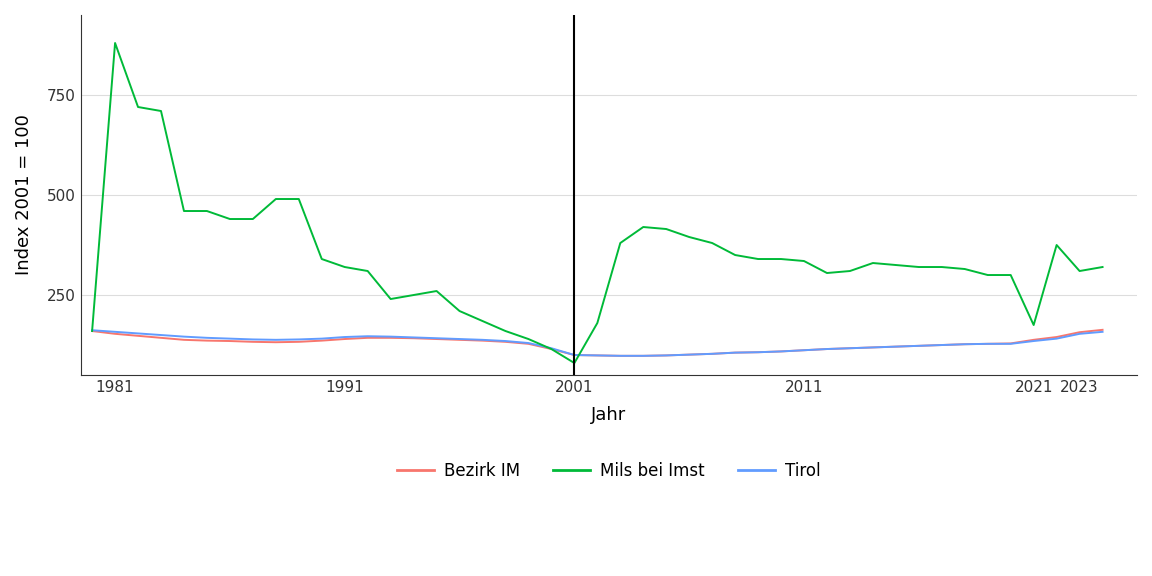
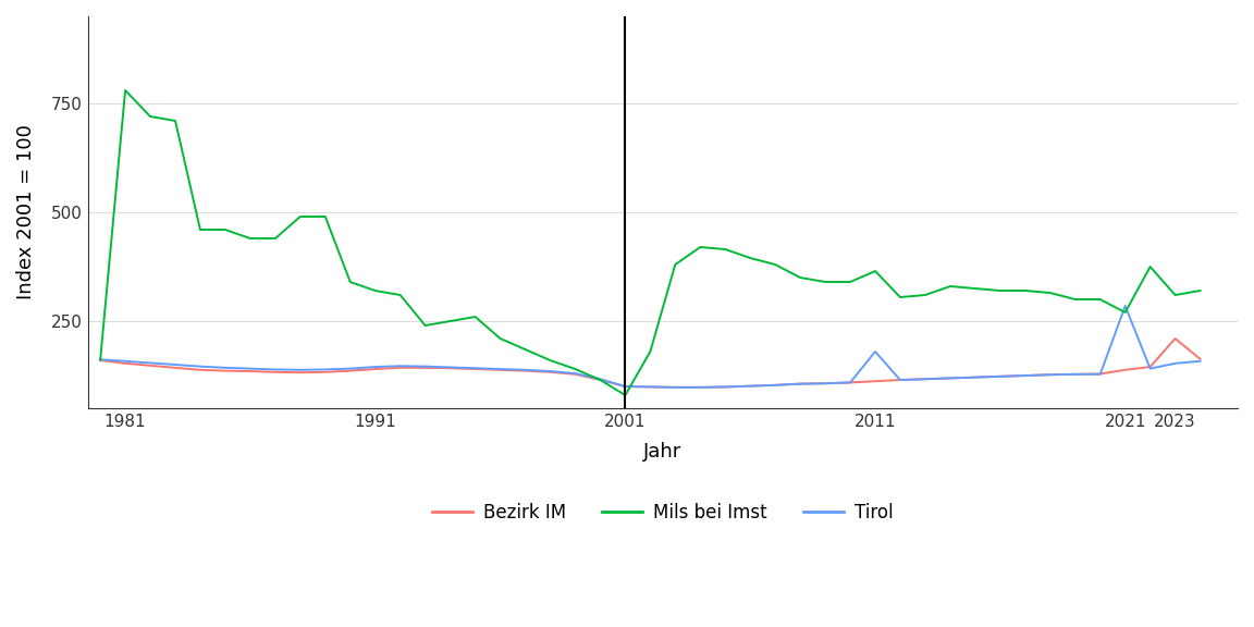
Mils bei Imst/1981: 880 -> 780
Tirol/2011: 112 -> 180
Mils bei Imst/2011: 335 -> 365
Tirol/2021: 135 -> 285
Mils bei Imst/2021: 175 -> 270
Bezirk IM/2023: 157 -> 210
